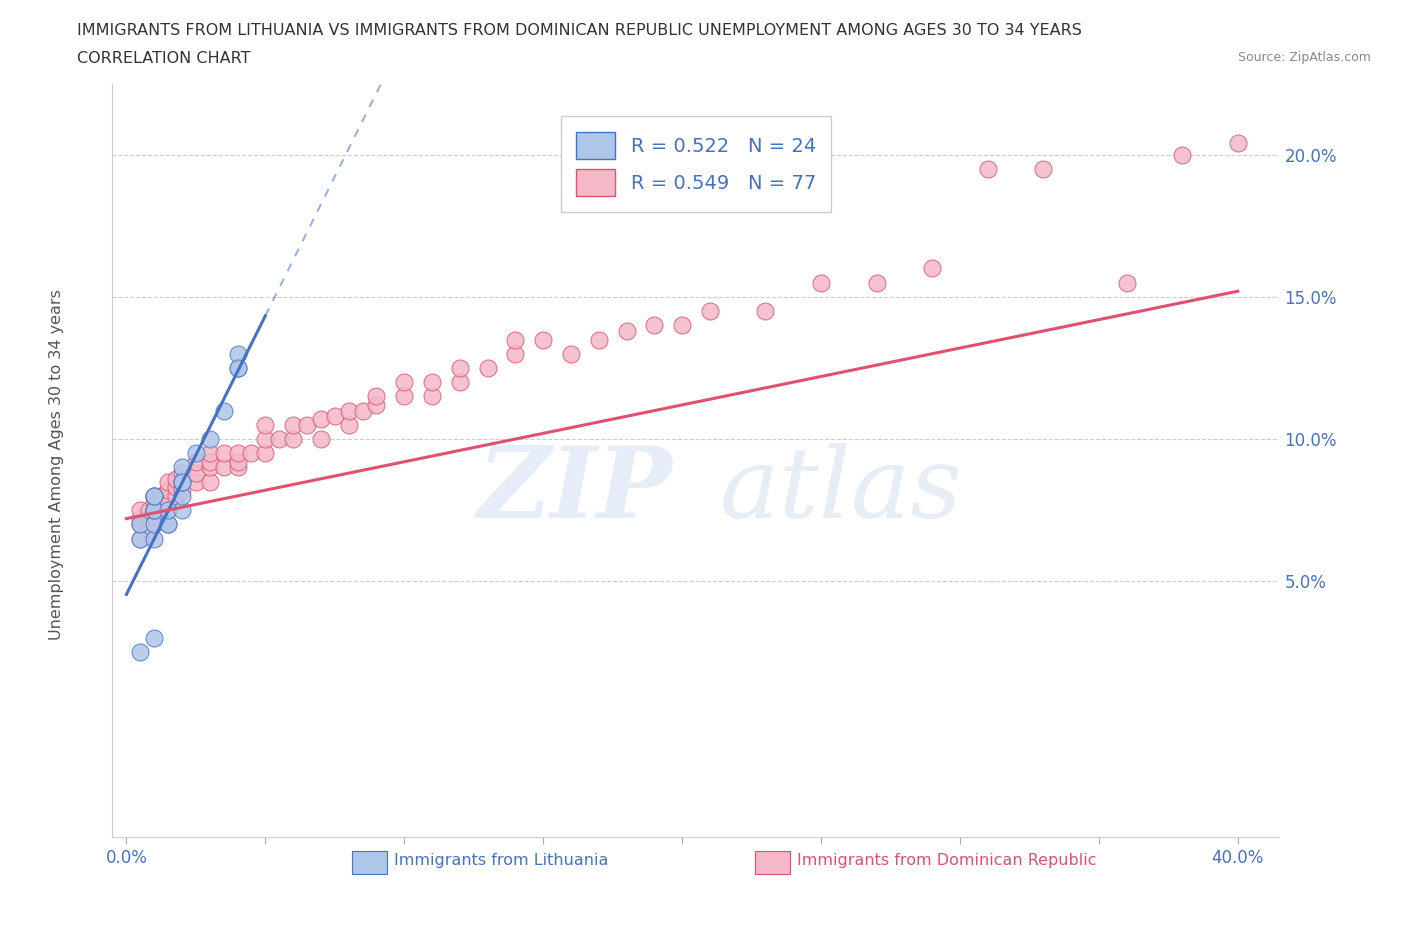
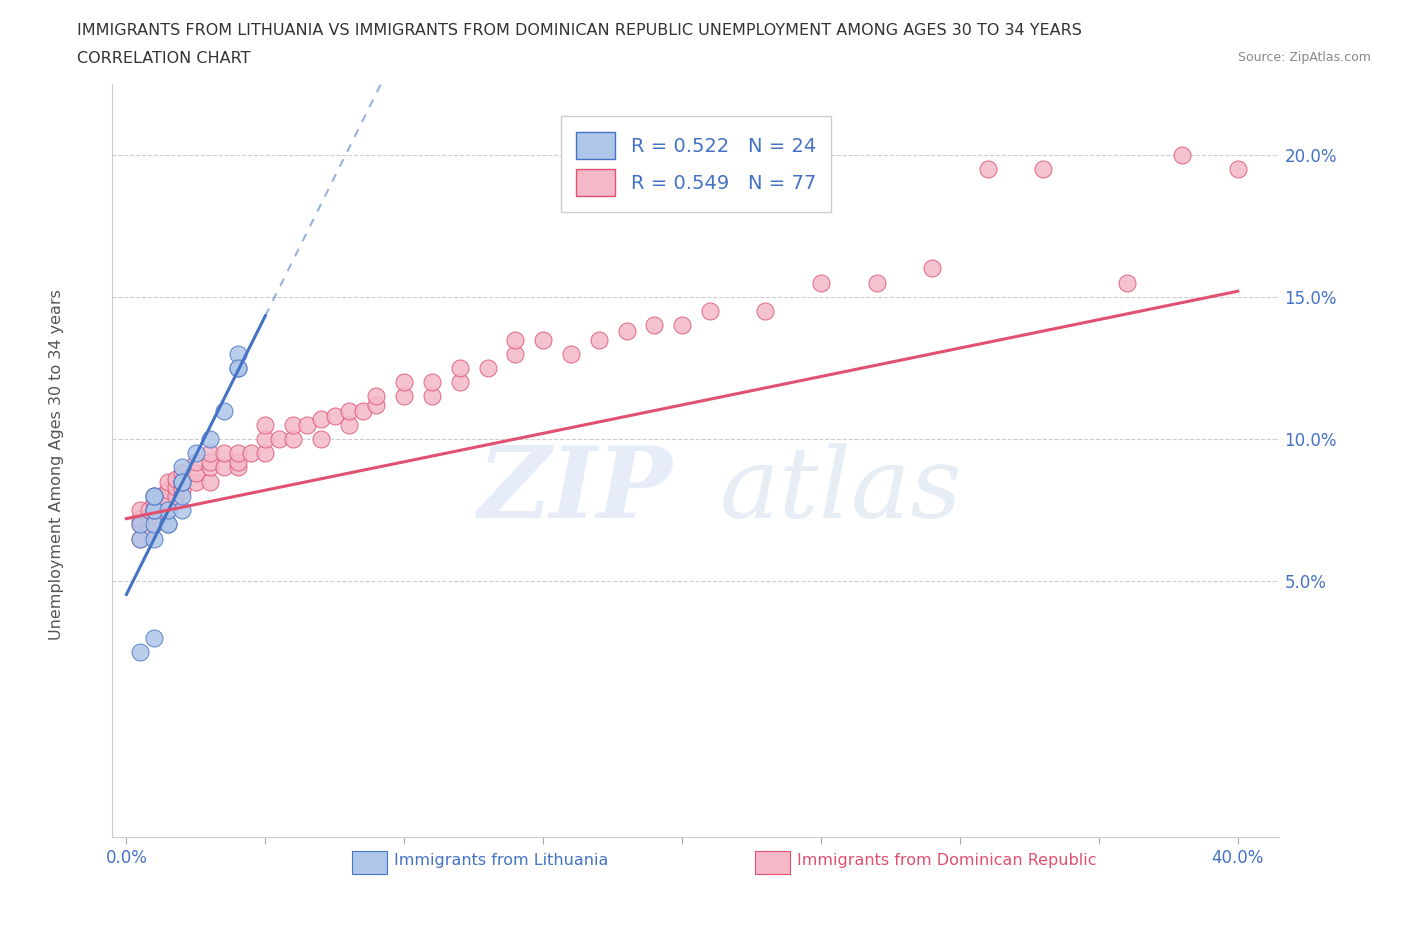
R = 0.549 N = 77/40.0%: 20.4% -> 19.5%
